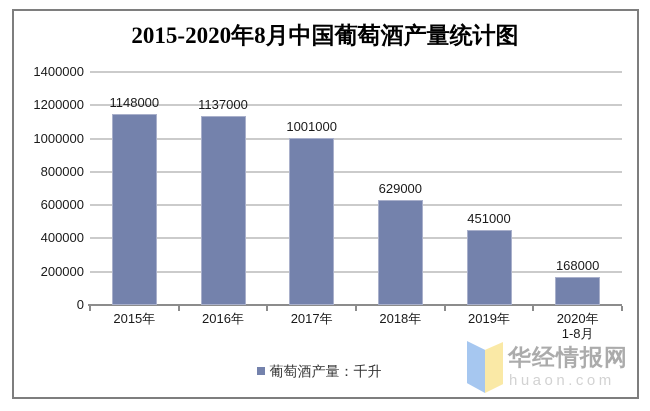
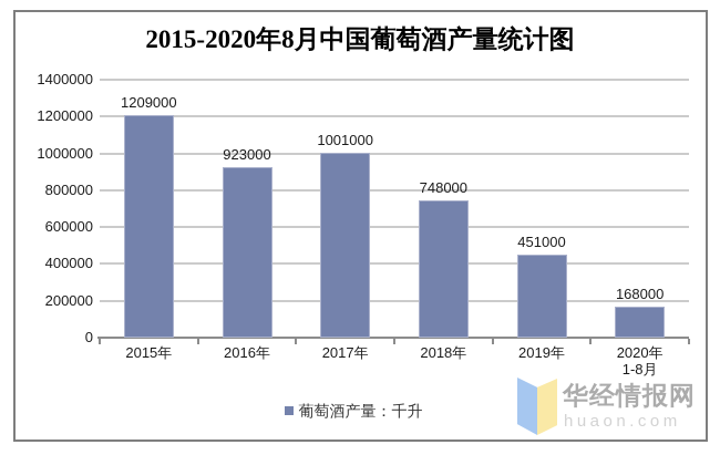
2015年: 1148000 -> 1209000
2016年: 1137000 -> 923000
2018年: 629000 -> 748000
